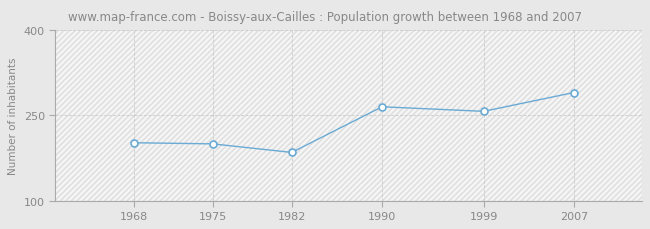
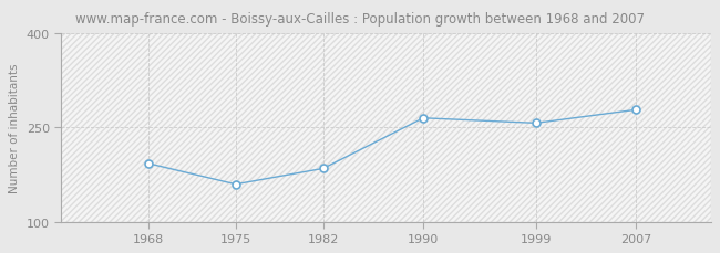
1968: 202 -> 193
1975: 200 -> 160
2007: 290 -> 278
